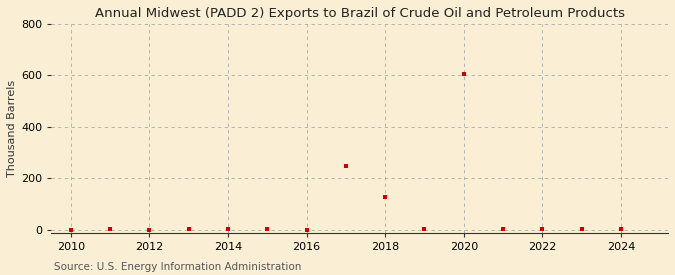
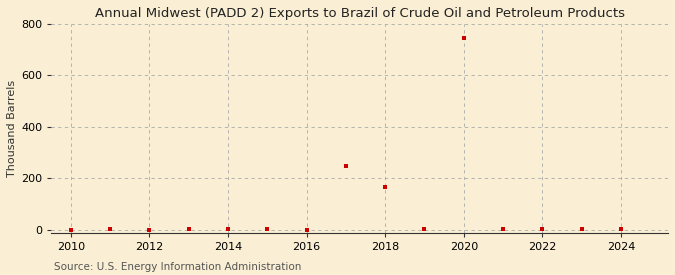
2018: 127 -> 165
2020: 607 -> 745
